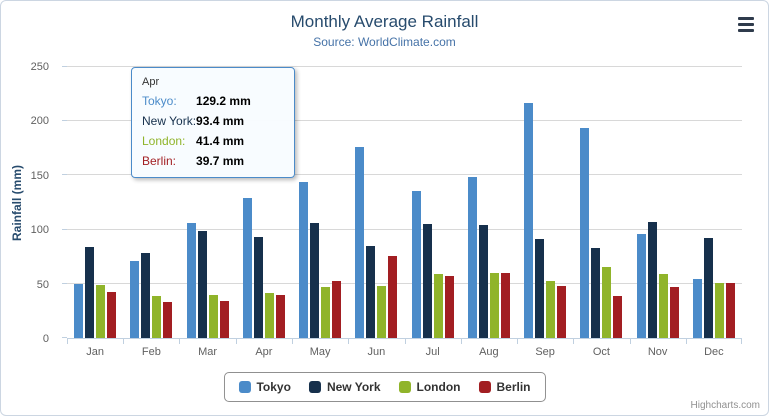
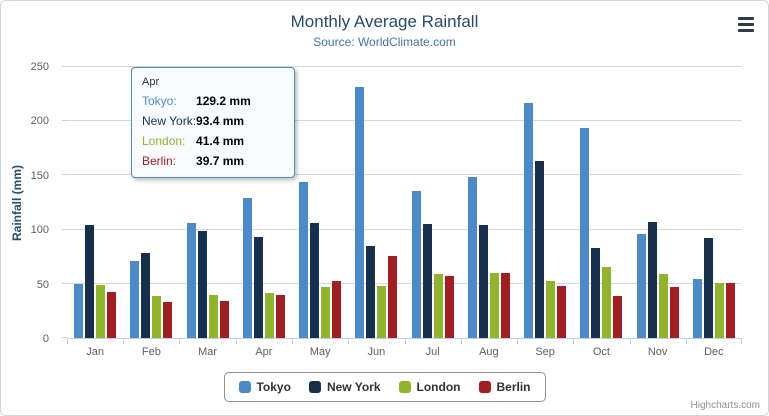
New York/Jan: 84 -> 104
Tokyo/Jun: 176 -> 232
New York/Sep: 91 -> 163
